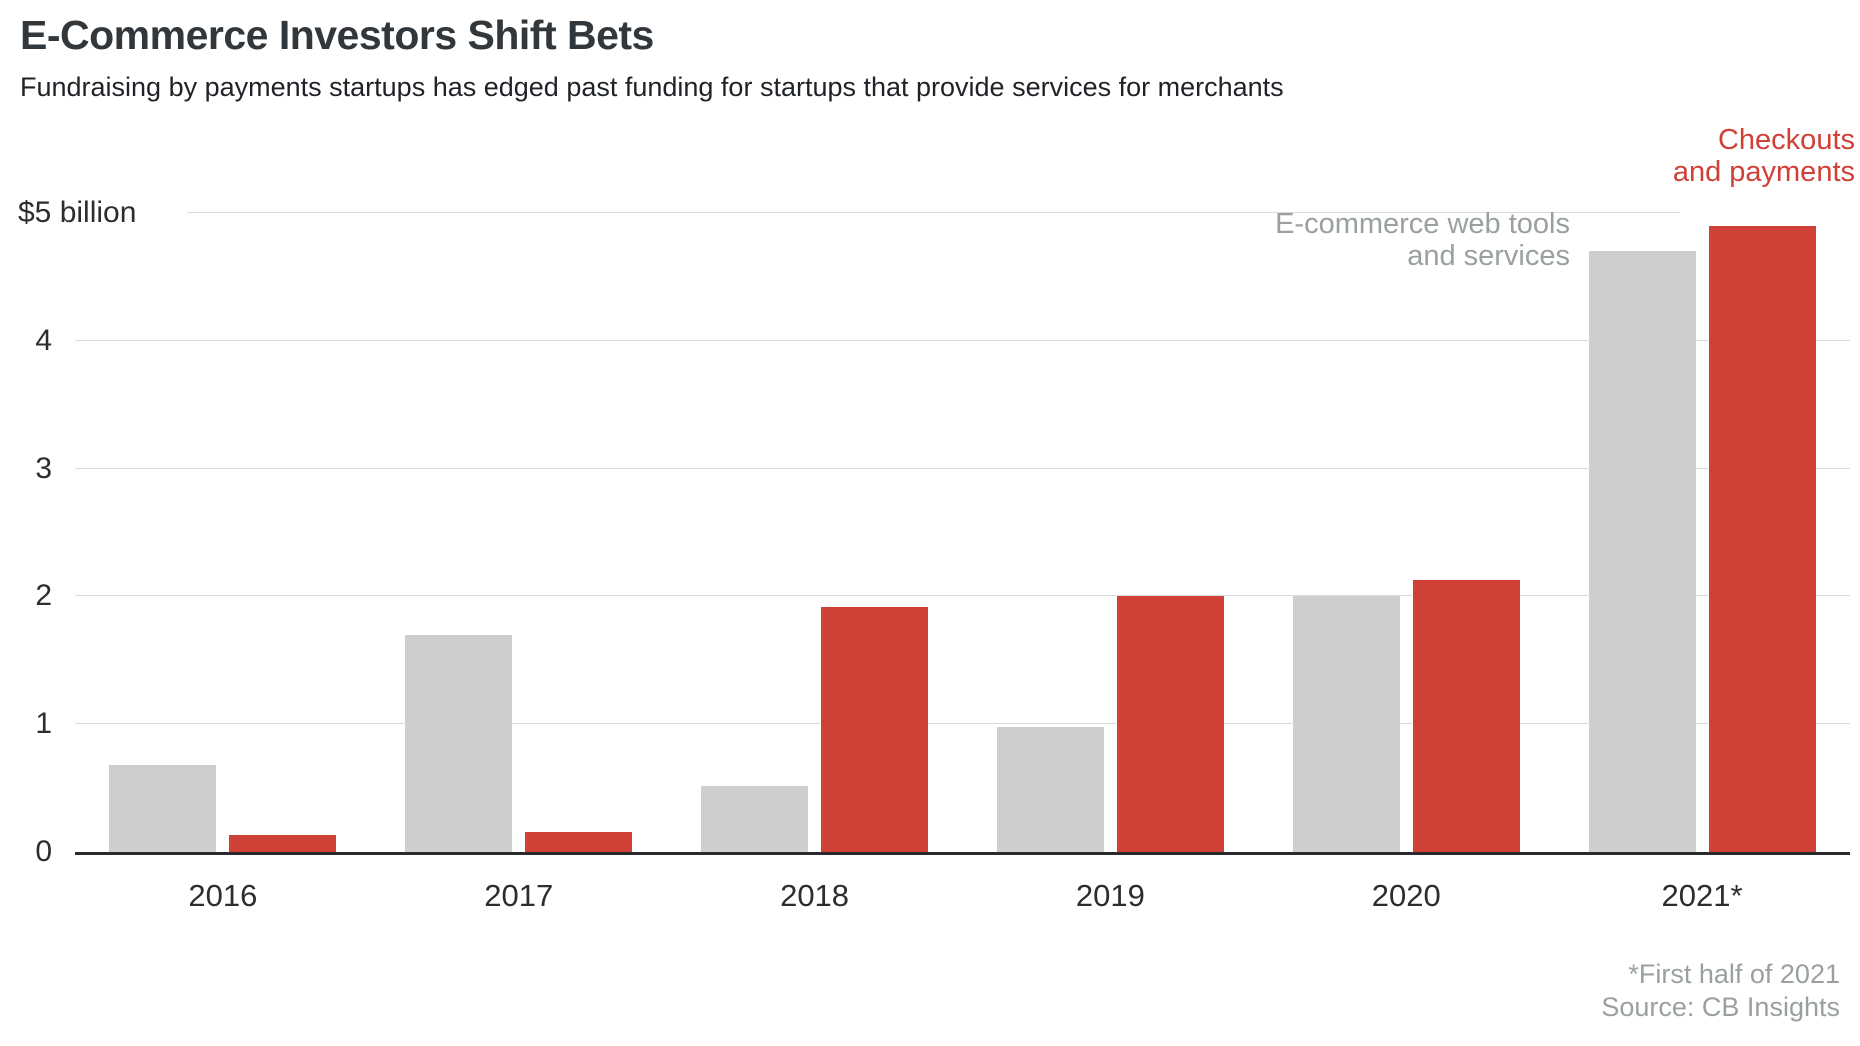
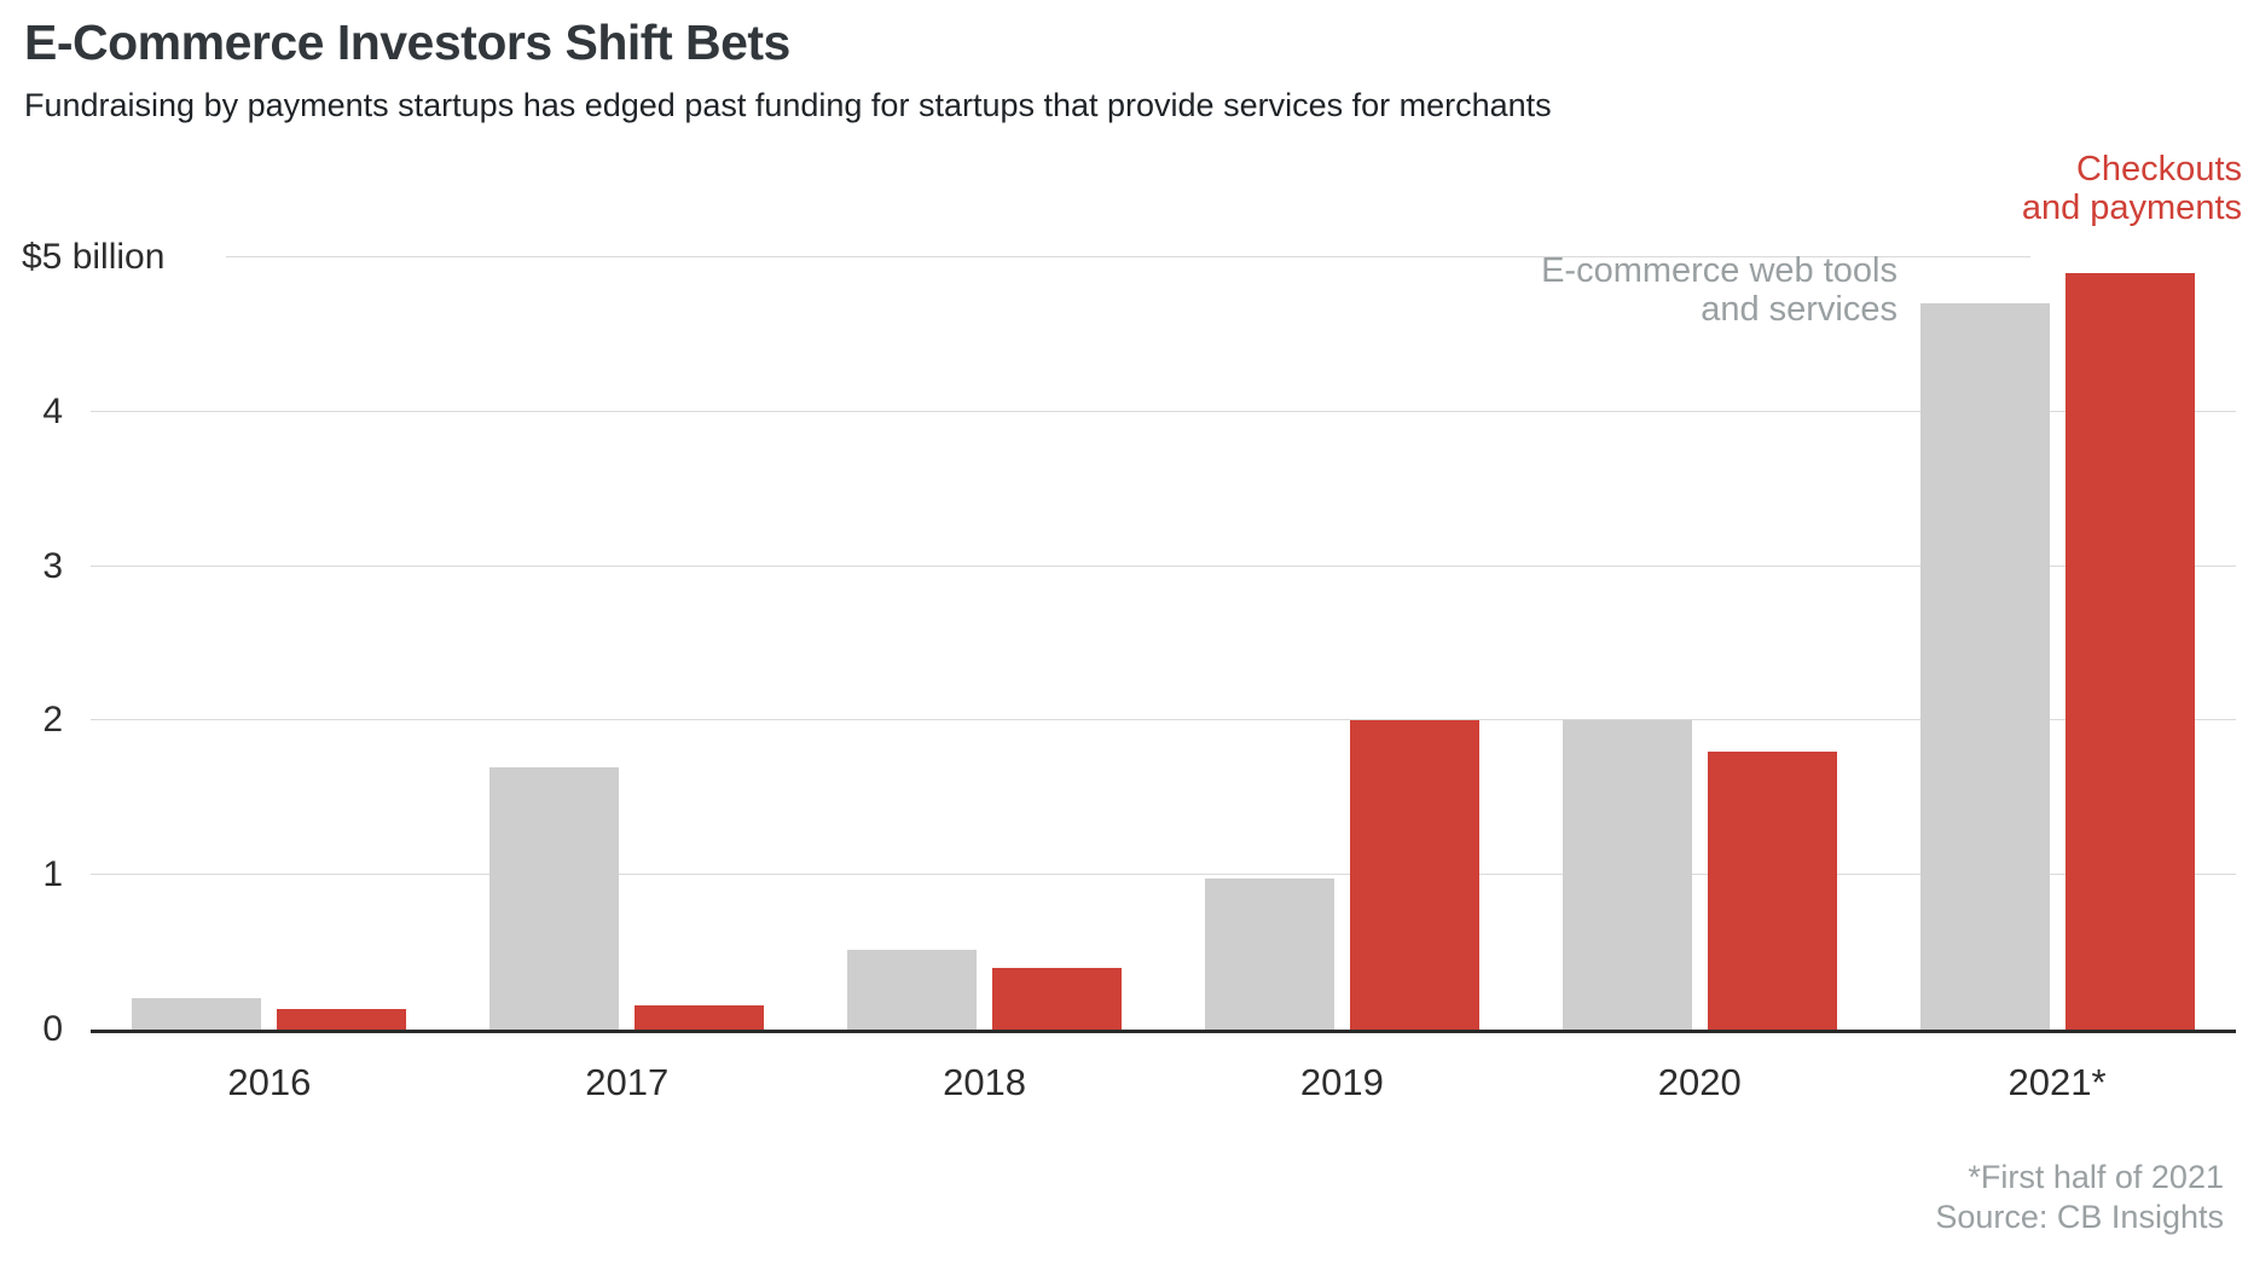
E-commerce web tools and services/2016: 0.68 -> 0.20
Checkouts and payments/2018: 1.92 -> 0.40
Checkouts and payments/2020: 2.13 -> 1.80
